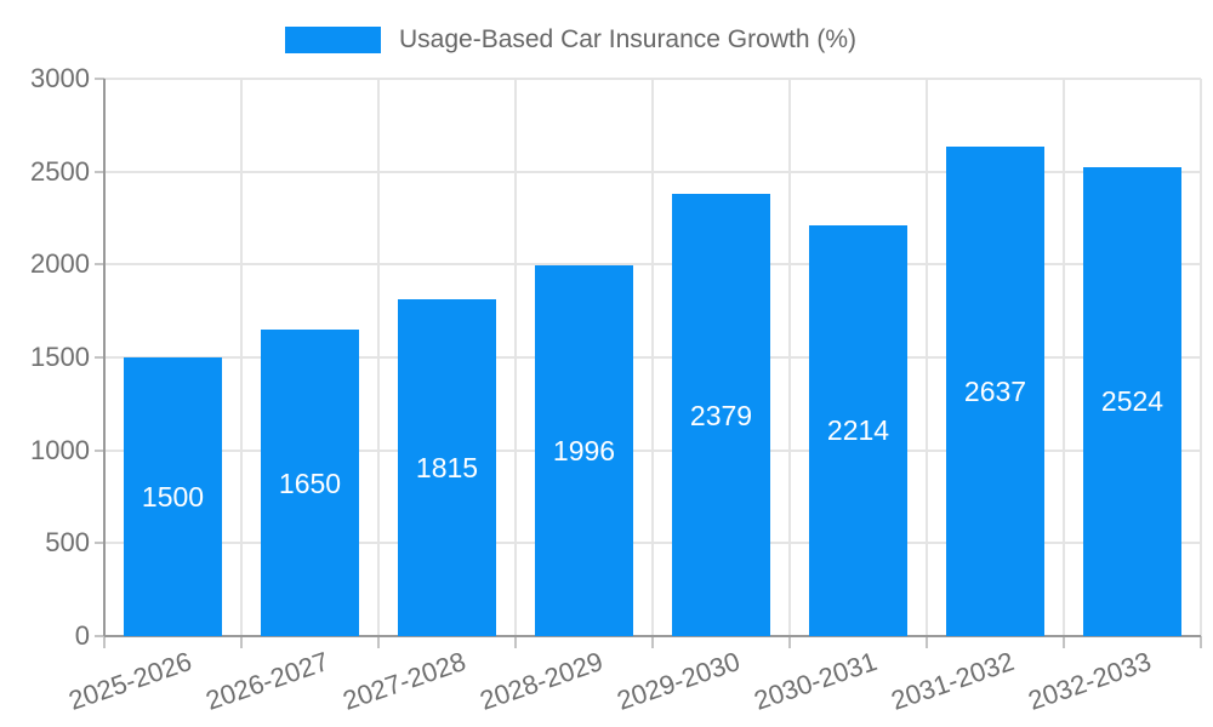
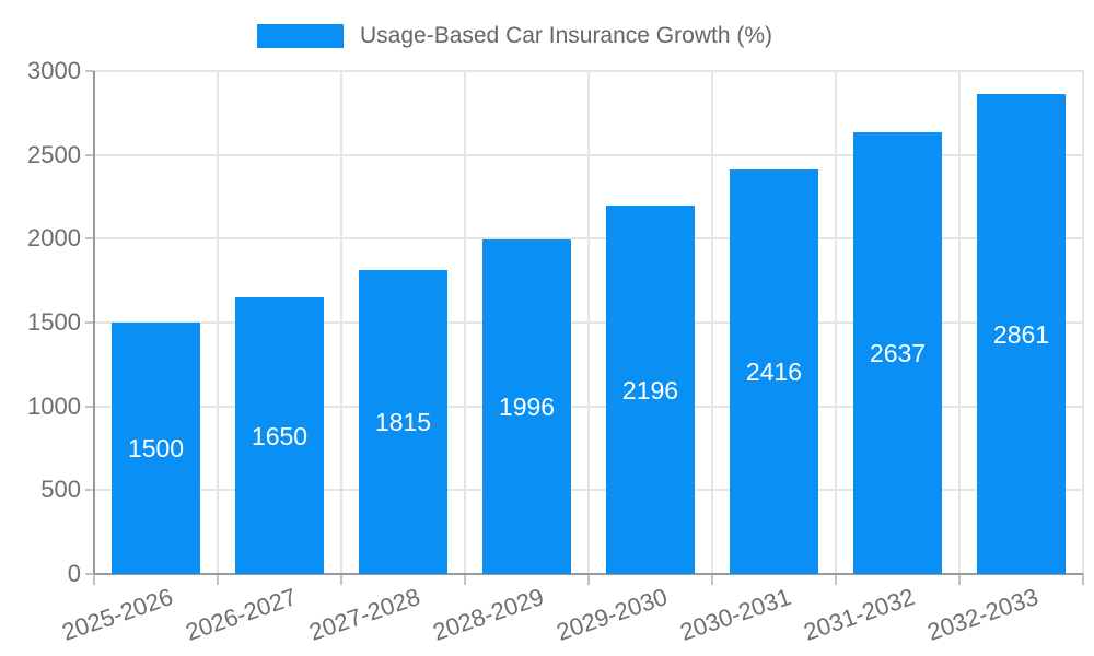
2029-2030: 2379 -> 2196
2030-2031: 2214 -> 2416
2032-2033: 2524 -> 2861
